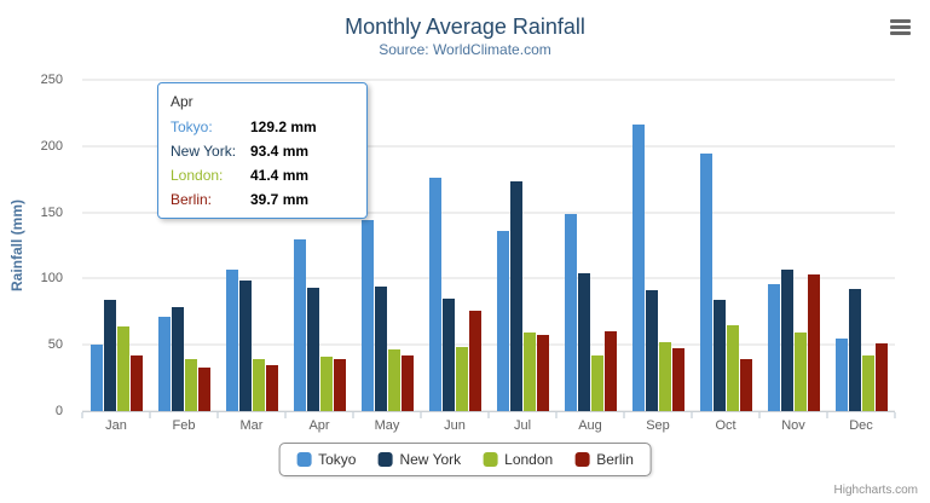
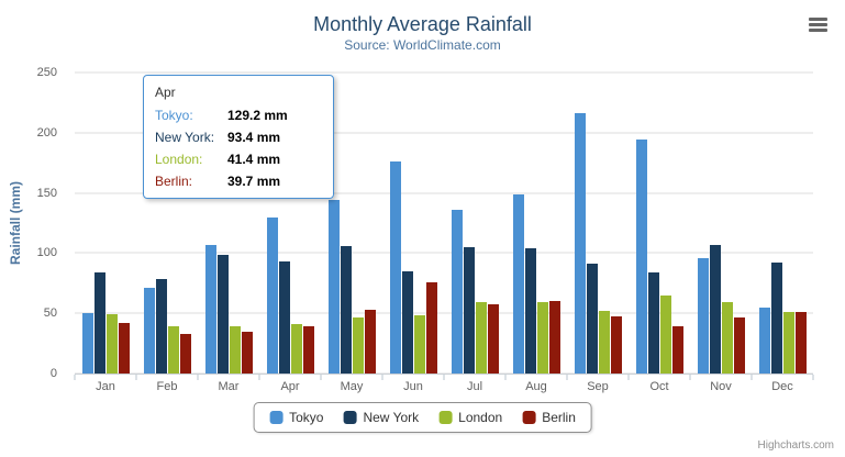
London/Jan: 64 -> 49
New York/May: 94 -> 106
Berlin/May: 42 -> 53
New York/Jul: 173 -> 105
London/Aug: 42 -> 60
Berlin/Nov: 103 -> 47
London/Dec: 42 -> 51
